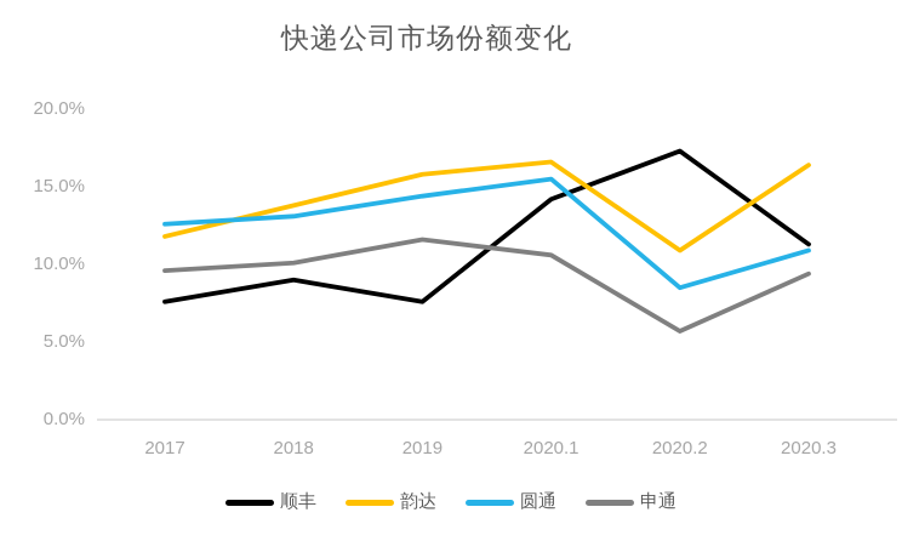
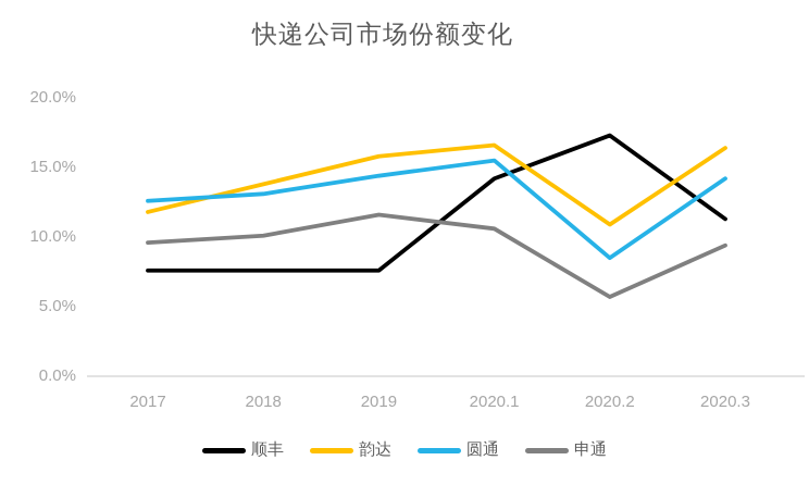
顺丰/2018: 9.0% -> 7.6%
圆通/2020.3: 10.9% -> 14.2%
